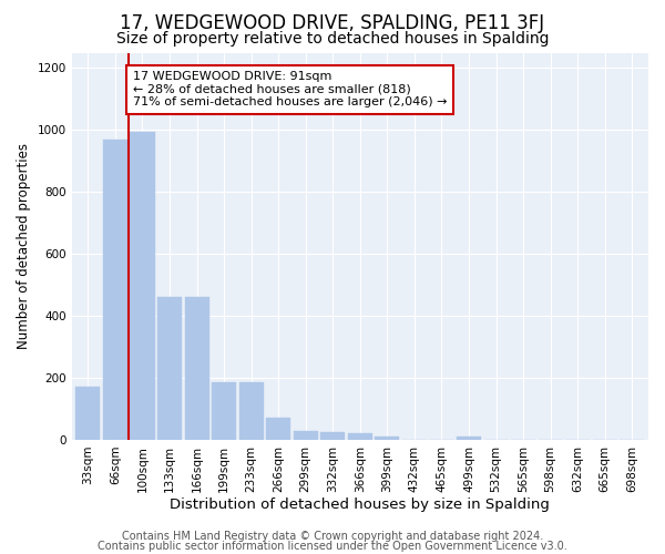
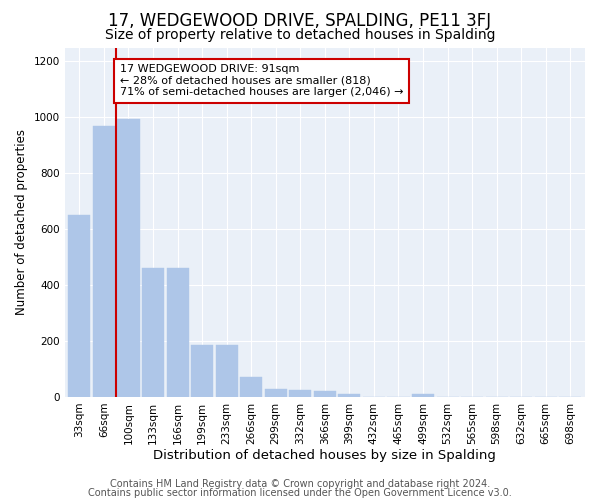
33sqm: 170 -> 650
